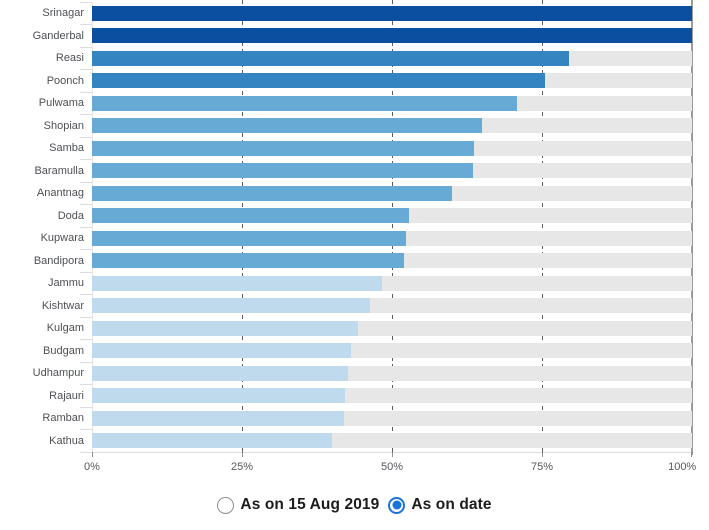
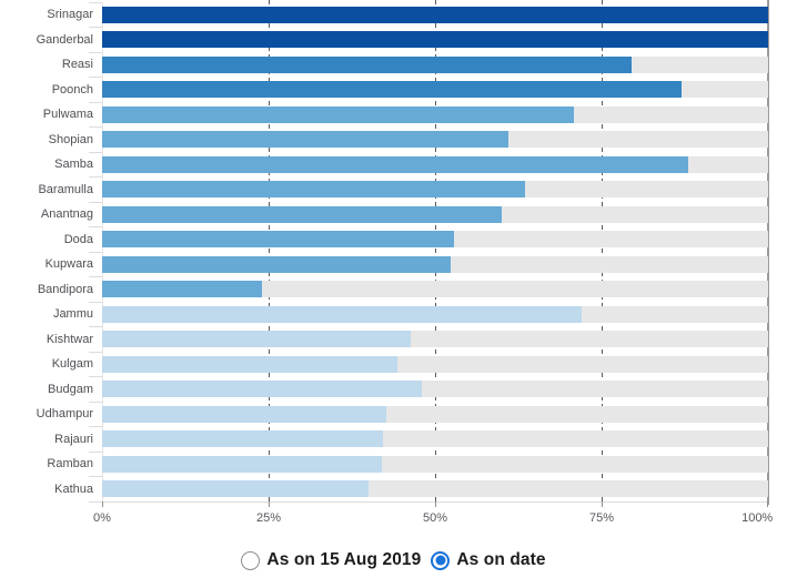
Poonch: 76% -> 87%
Shopian: 65% -> 61%
Samba: 64% -> 88%
Bandipora: 52% -> 24%
Jammu: 48% -> 72%
Budgam: 43% -> 48%
